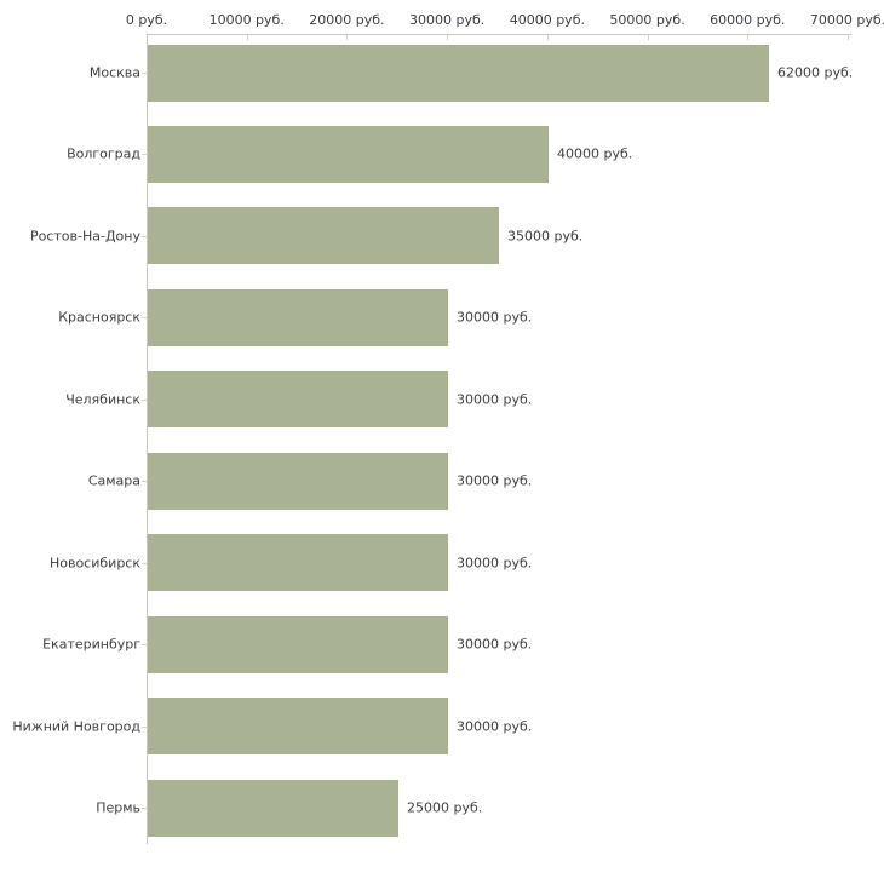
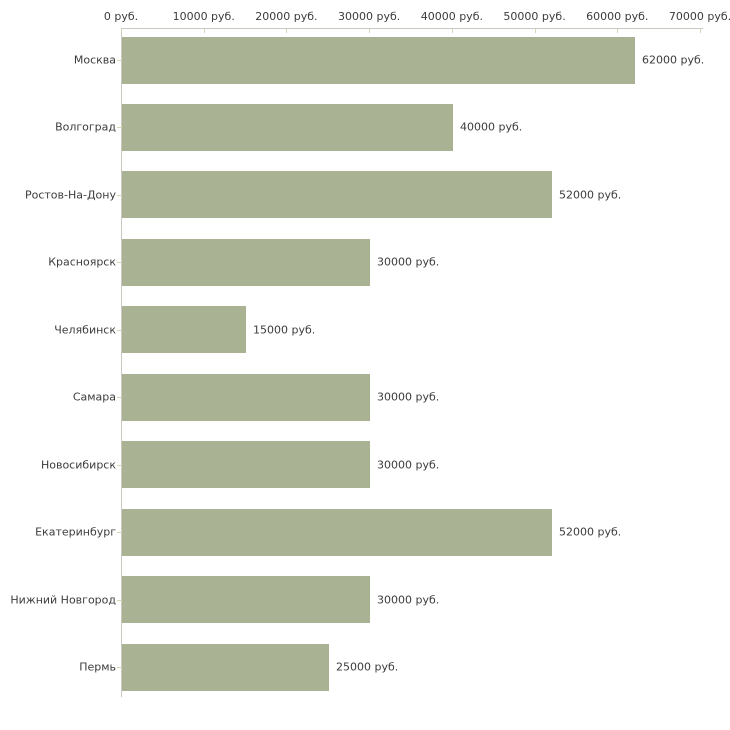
Ростов-На-Дону: 35000 -> 52000
Челябинск: 30000 -> 15000
Екатеринбург: 30000 -> 52000
